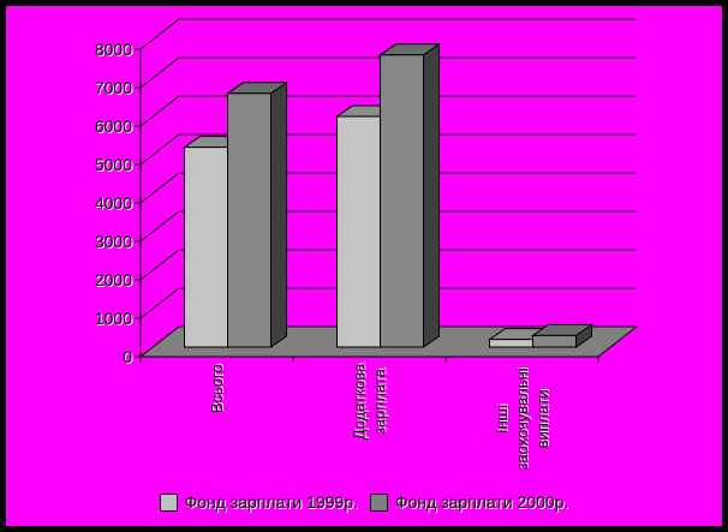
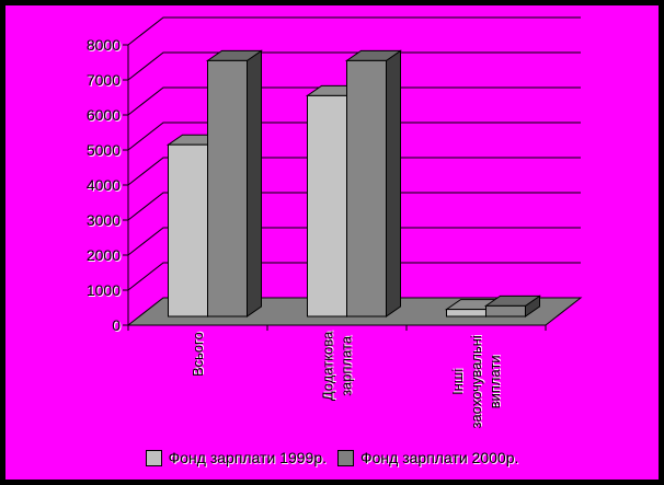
Фонд зарплати 1999р./Всього: 5200 -> 4900
Фонд зарплати 2000р./Всього: 6600 -> 7300
Фонд зарплати 1999р./Додаткова зарплата: 6000 -> 6300
Фонд зарплати 2000р./Додаткова зарплата: 7600 -> 7300
